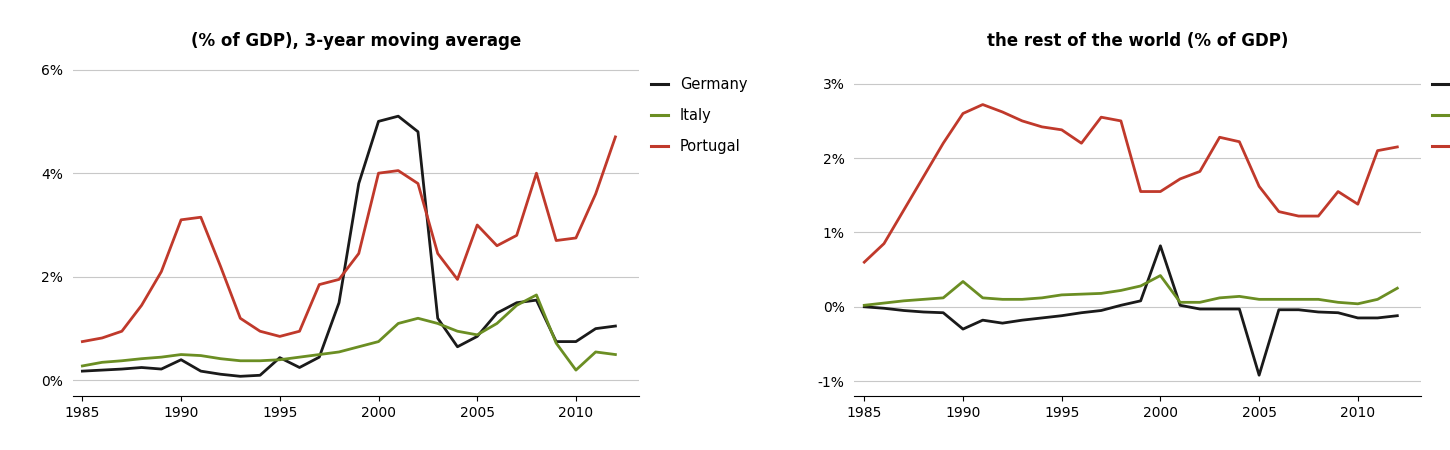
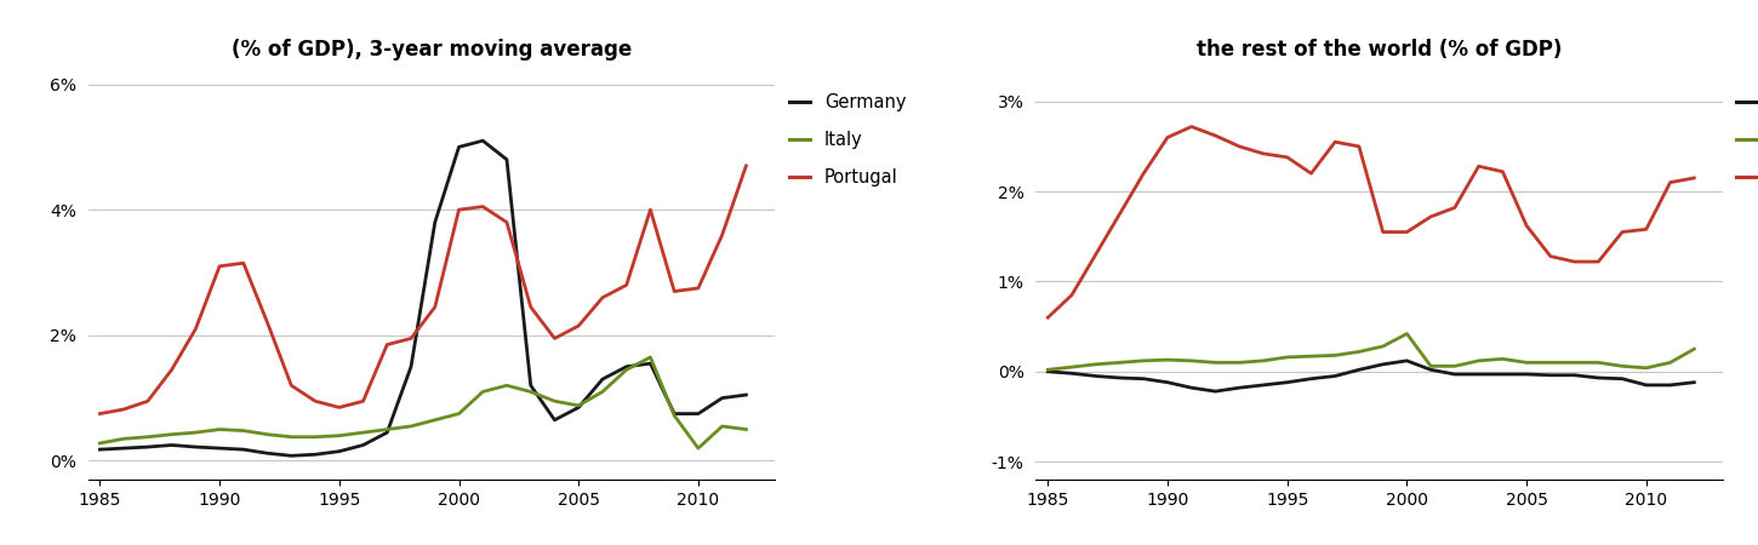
(% of GDP), 3-year moving average/Germany/1990: 0.40% -> 0.20%
(% of GDP), 3-year moving average/Germany/1995: 0.44% -> 0.15%
(% of GDP), 3-year moving average/Portugal/2005: 3.00% -> 2.15%
the rest of the world (% of GDP)/Germany/1990: -0.30% -> -0.12%
the rest of the world (% of GDP)/Italy/1990: 0.34% -> 0.13%
the rest of the world (% of GDP)/Germany/2000: 0.82% -> 0.12%
the rest of the world (% of GDP)/Germany/2005: -0.92% -> -0.03%
the rest of the world (% of GDP)/Portugal/2010: 1.38% -> 1.58%
